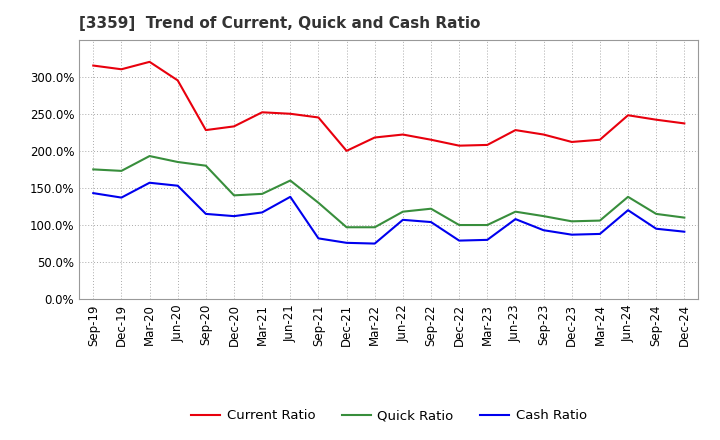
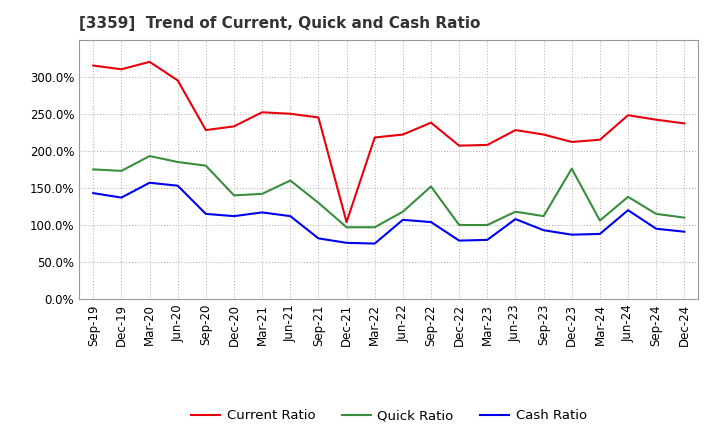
Cash Ratio/Jun-21: 138% -> 112%
Current Ratio/Dec-21: 200% -> 104%
Current Ratio/Sep-22: 215% -> 238%
Quick Ratio/Sep-22: 122% -> 152%
Quick Ratio/Dec-23: 105% -> 176%
